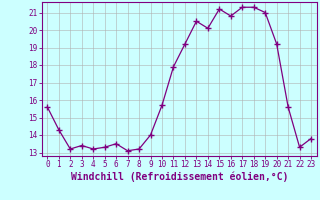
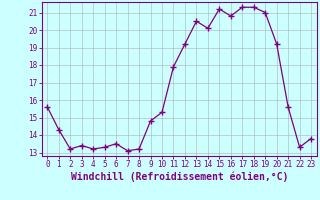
9: 14.0 -> 14.8
10: 15.7 -> 15.3
